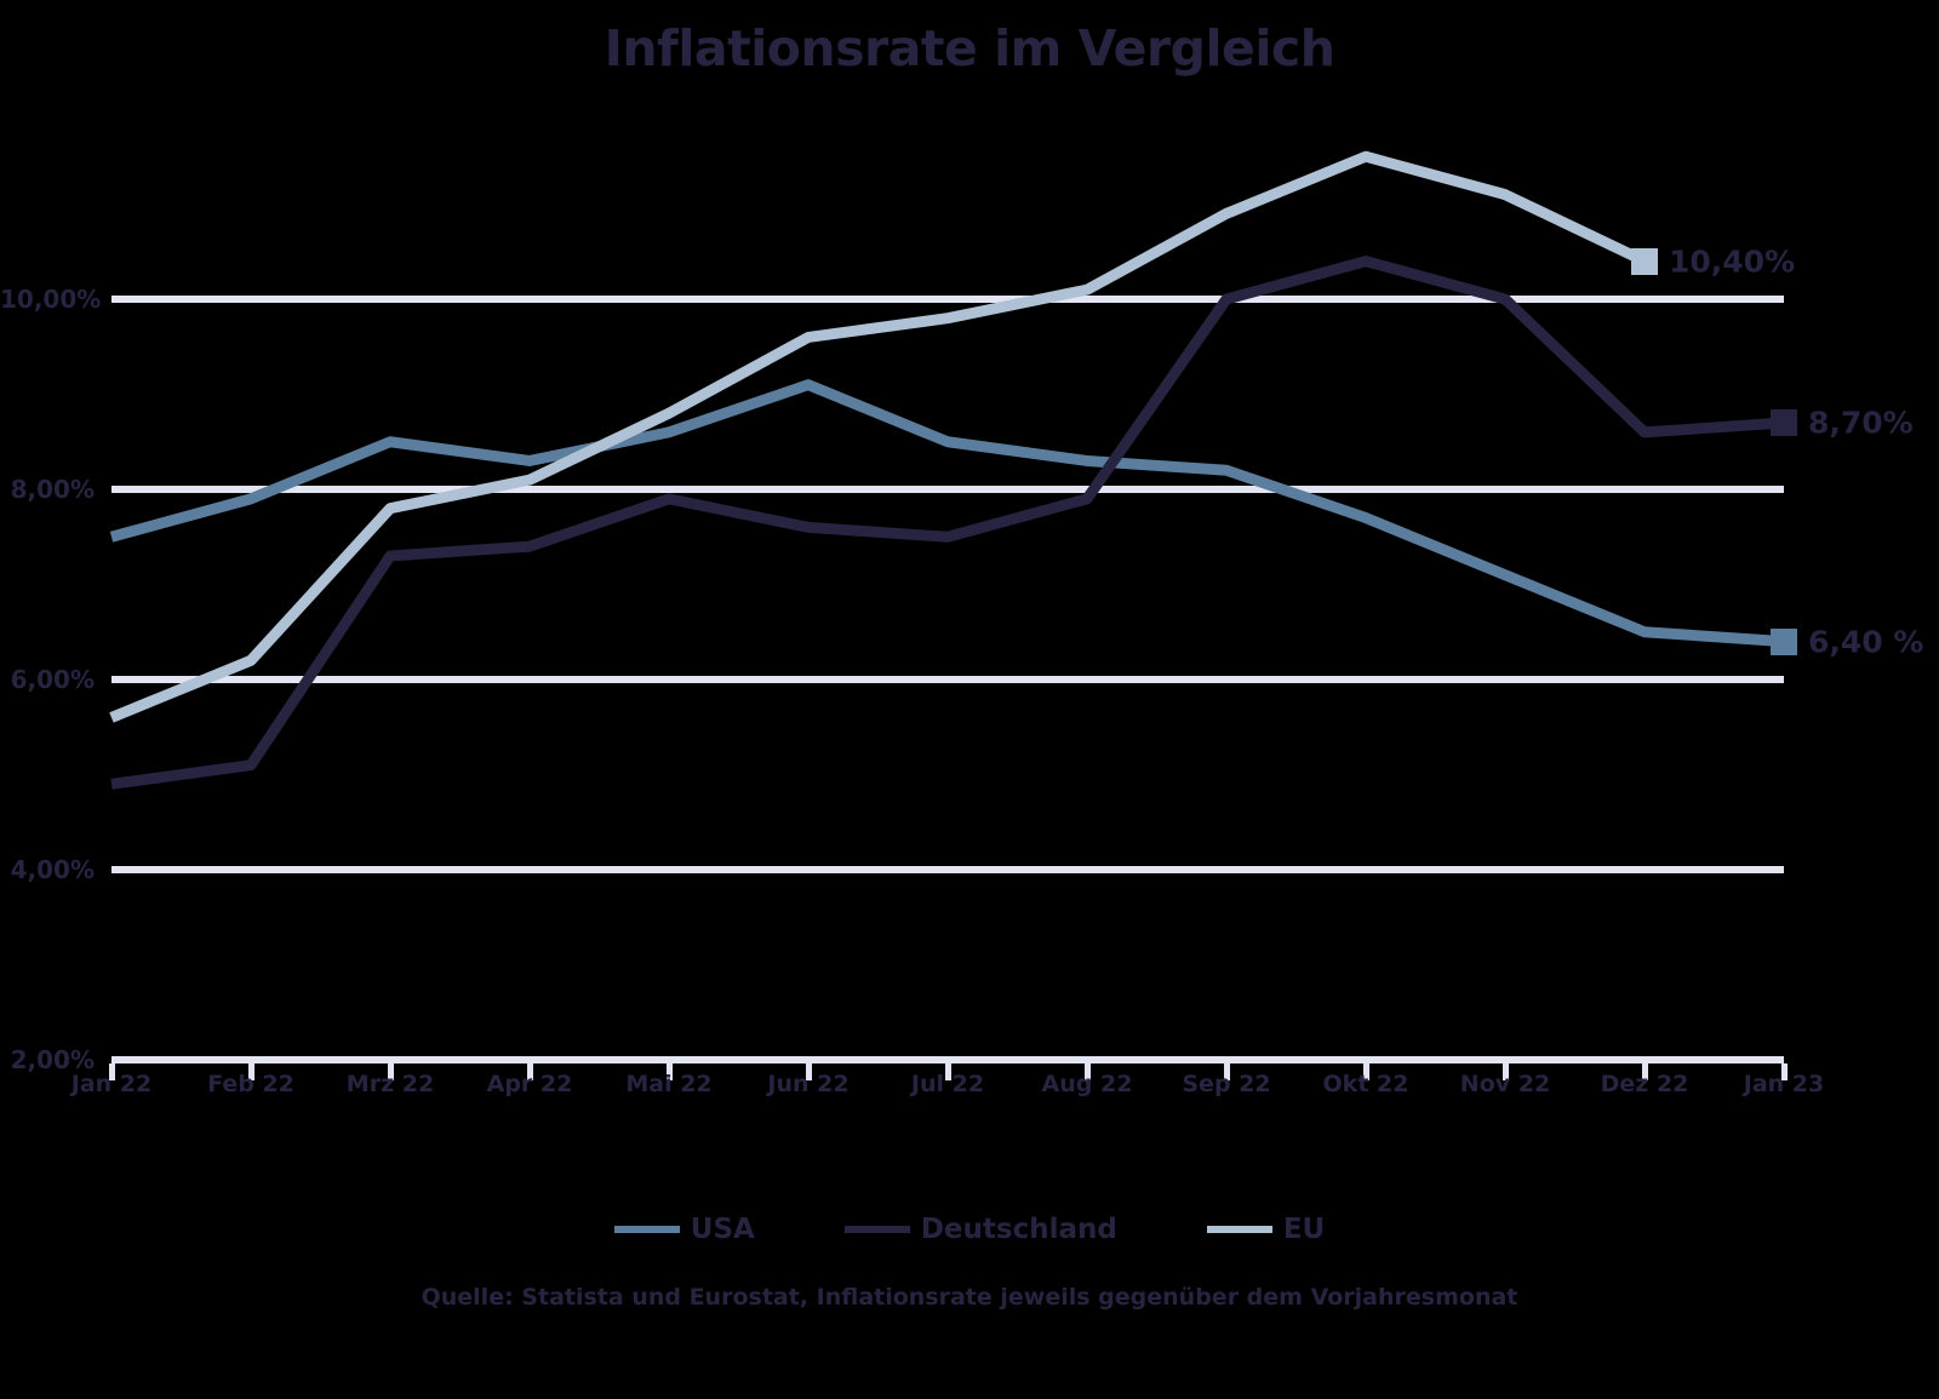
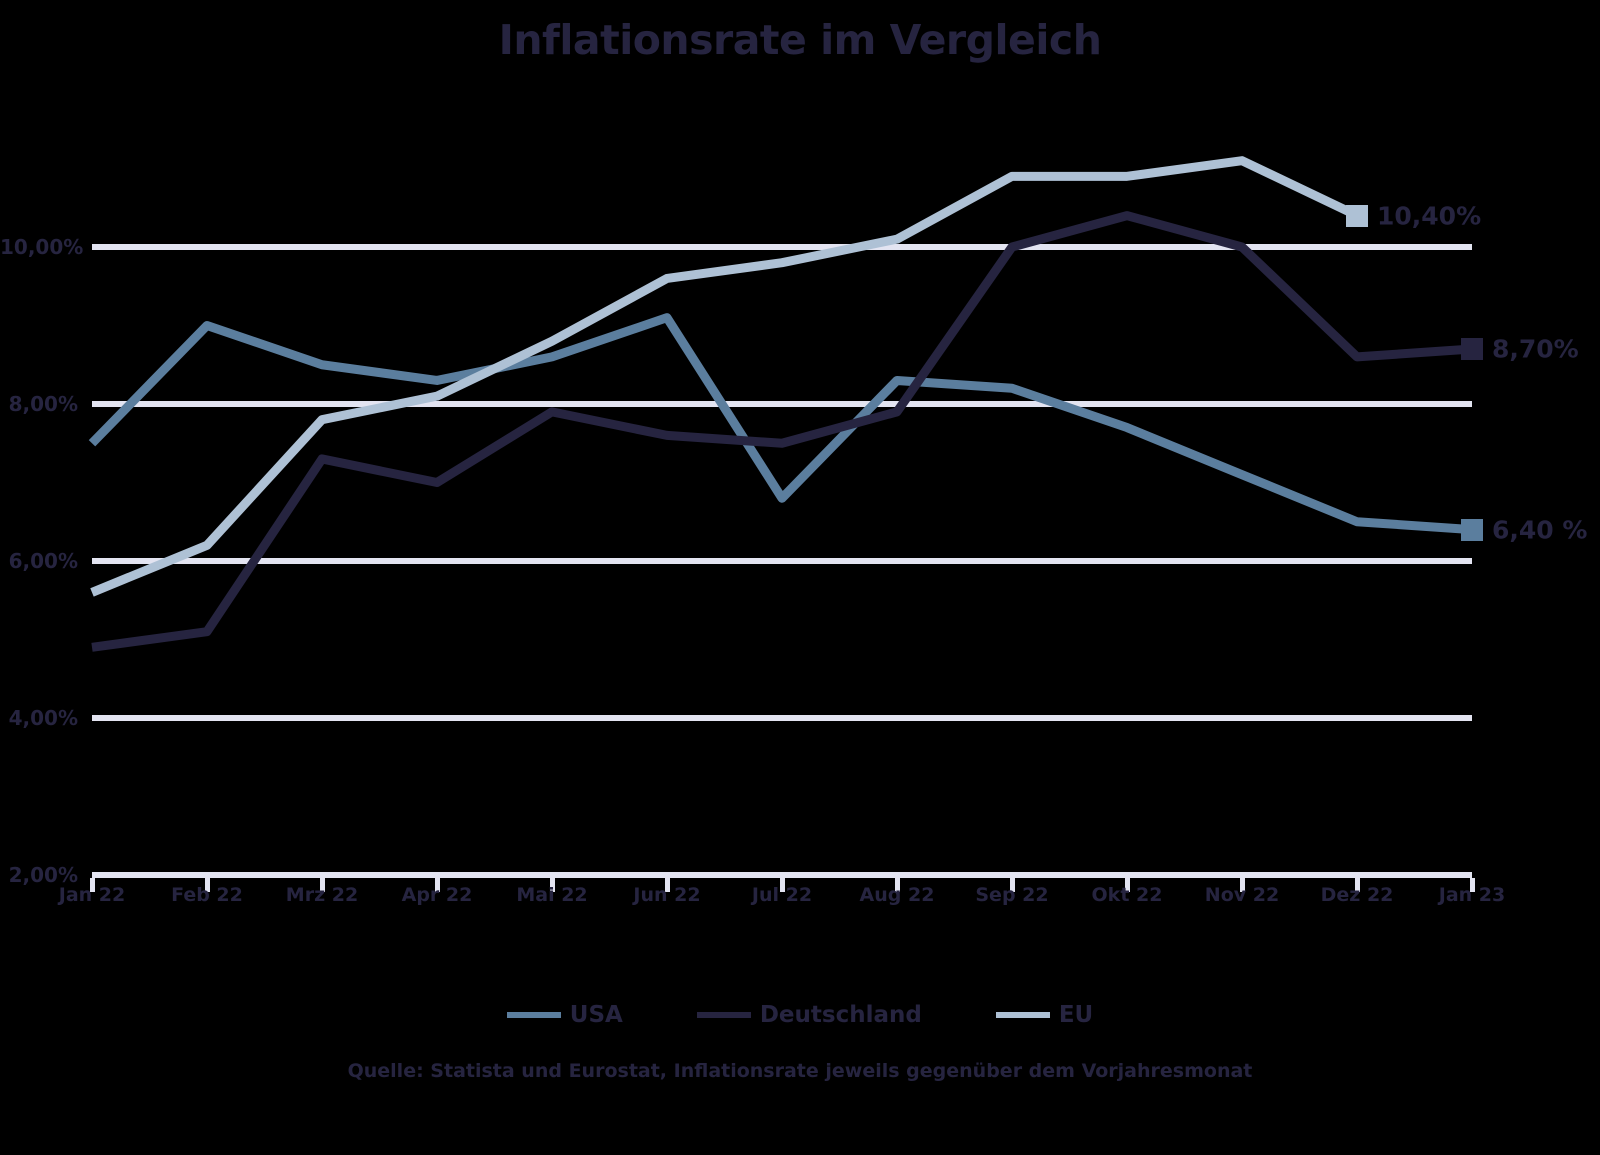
USA/Feb 22: 7,9% -> 9,0%
Deutschland/Apr 22: 7,4% -> 7,0%
USA/Jul 22: 8,5% -> 6,8%
EU/Okt 22: 11,5% -> 10,9%
